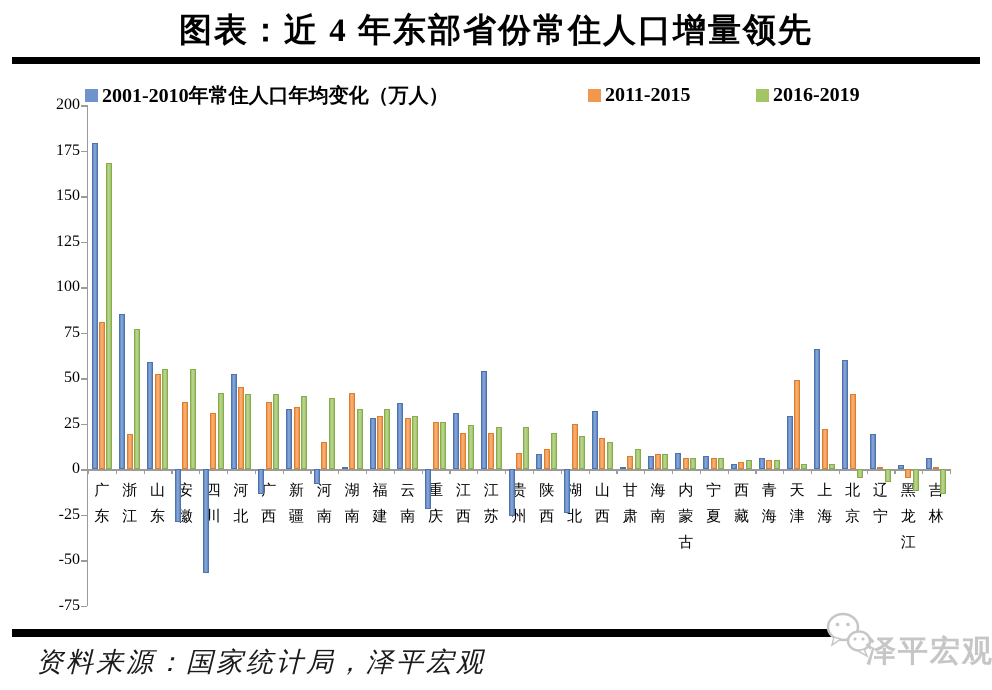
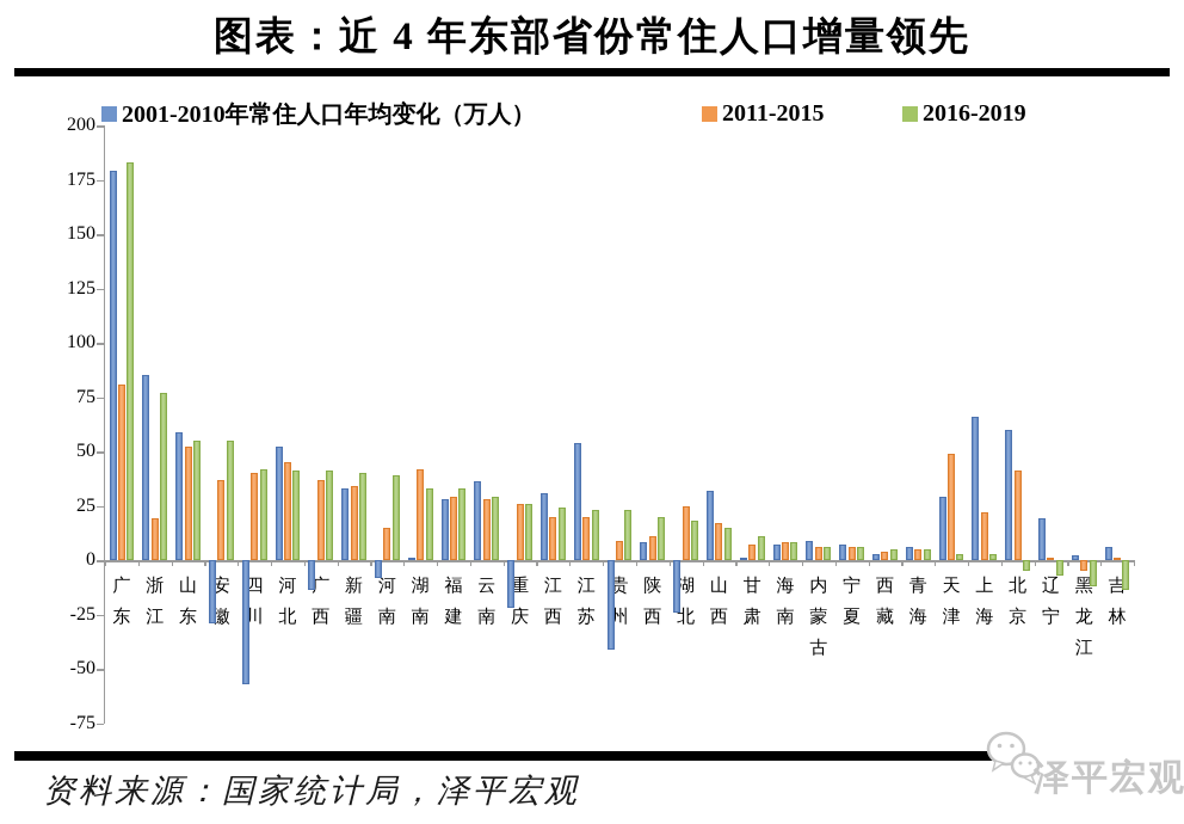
2016-2019/广东: 168 -> 183
2011-2015/四川: 31 -> 40
2001-2010年常住人口年均变化（万人）/贵州: -26 -> -41
